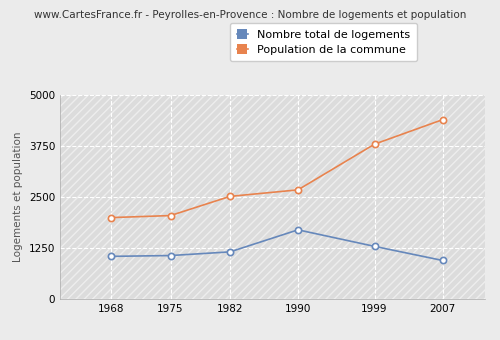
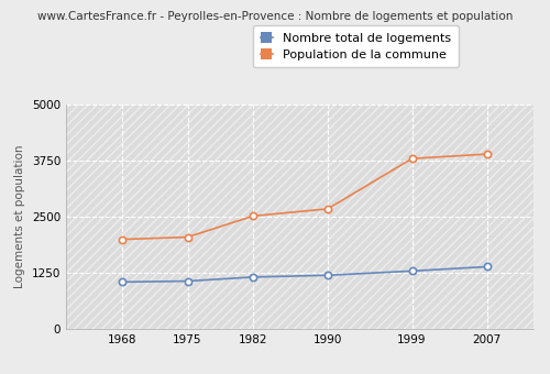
Nombre total de logements/1990: 1700 -> 1200
Nombre total de logements/2007: 950 -> 1390
Population de la commune/2007: 4400 -> 3900
